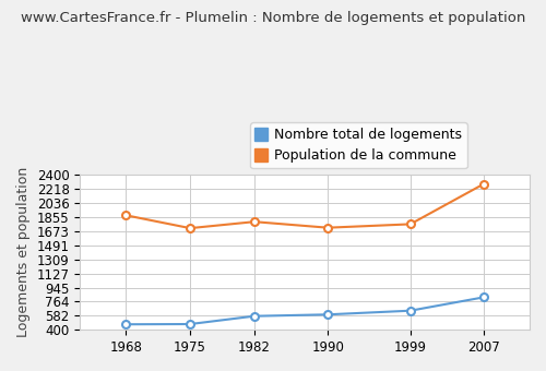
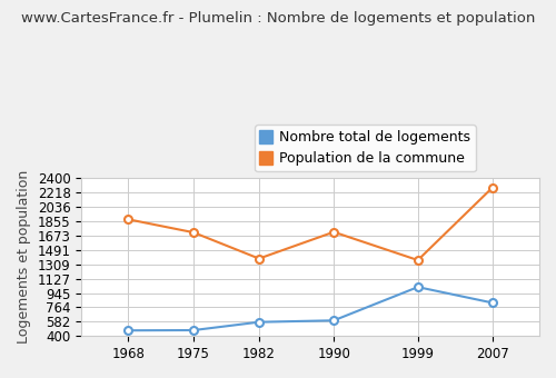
Population de la commune/1982: 1790 -> 1380
Nombre total de logements/1999: 650 -> 1020
Population de la commune/1999: 1760 -> 1360
